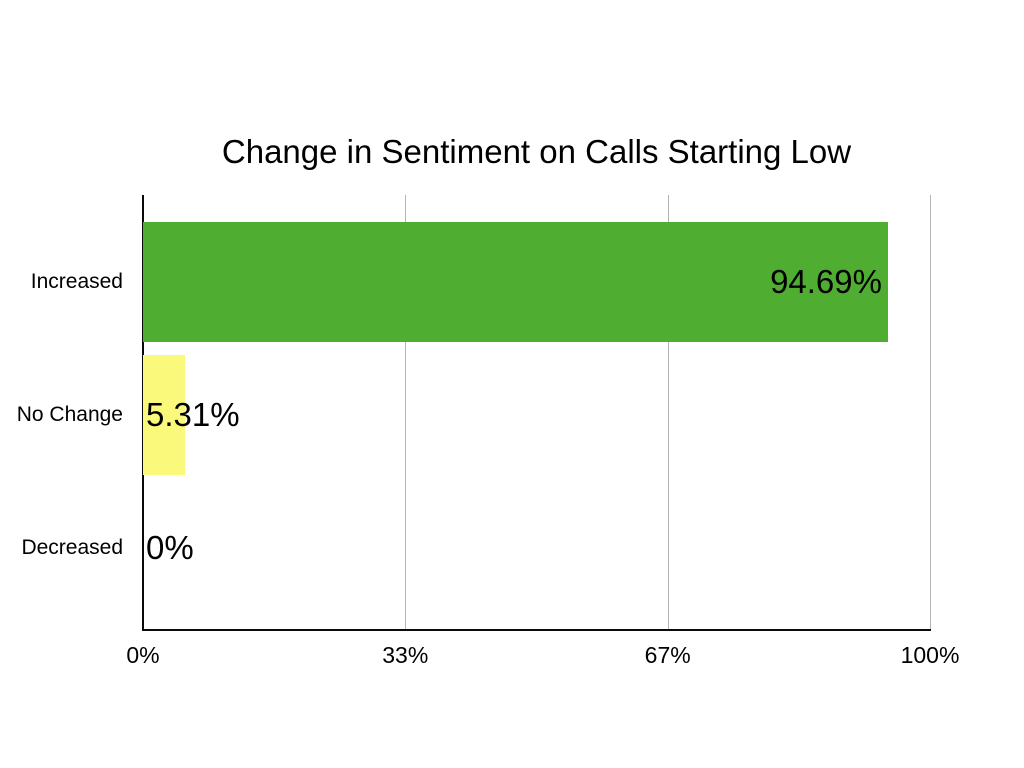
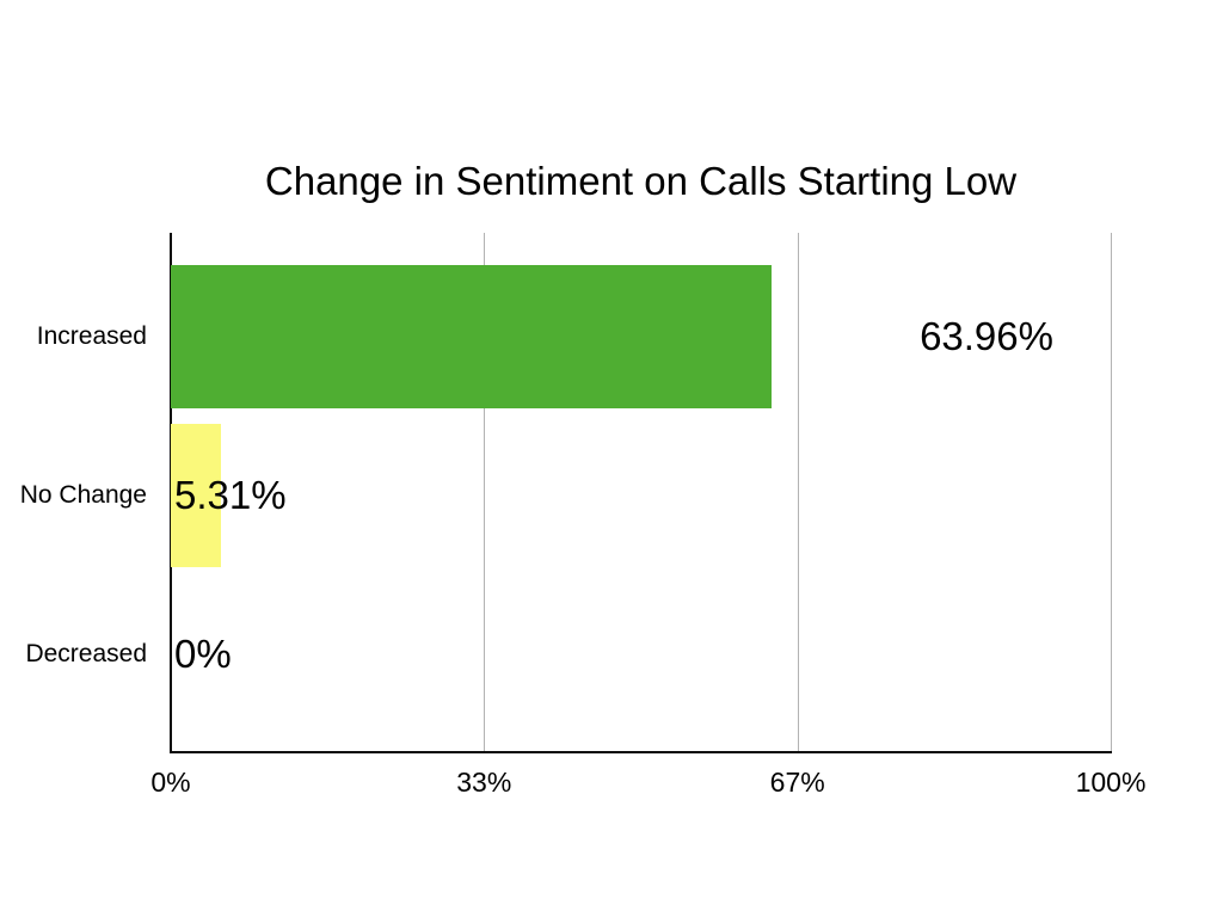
Increased: 94.69% -> 63.96%
